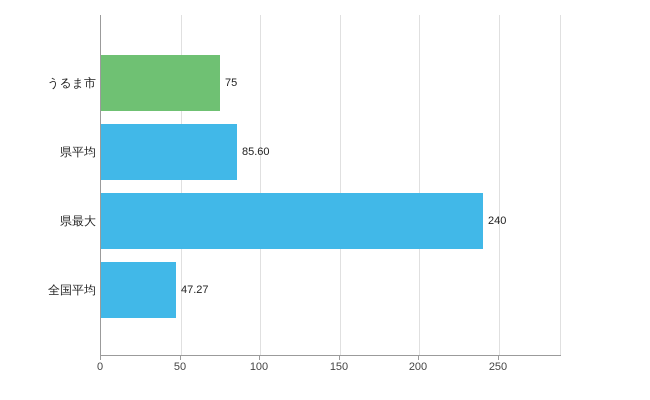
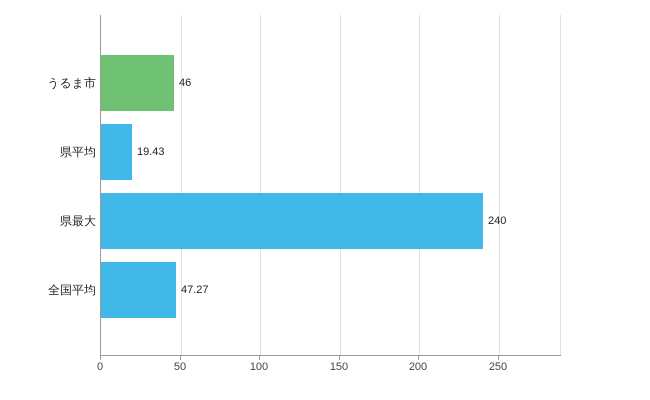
うるま市: 75 -> 46
県平均: 85.60 -> 19.43
